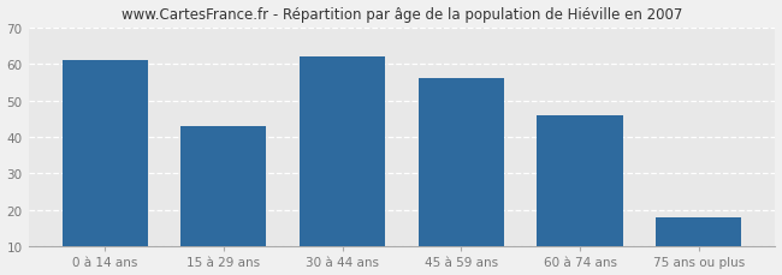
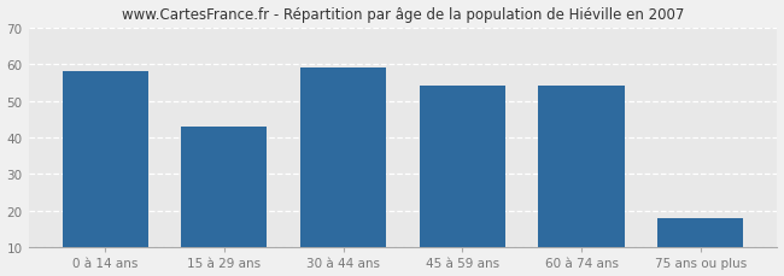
0 à 14 ans: 61 -> 58
30 à 44 ans: 62 -> 59
45 à 59 ans: 56 -> 54
60 à 74 ans: 46 -> 54
